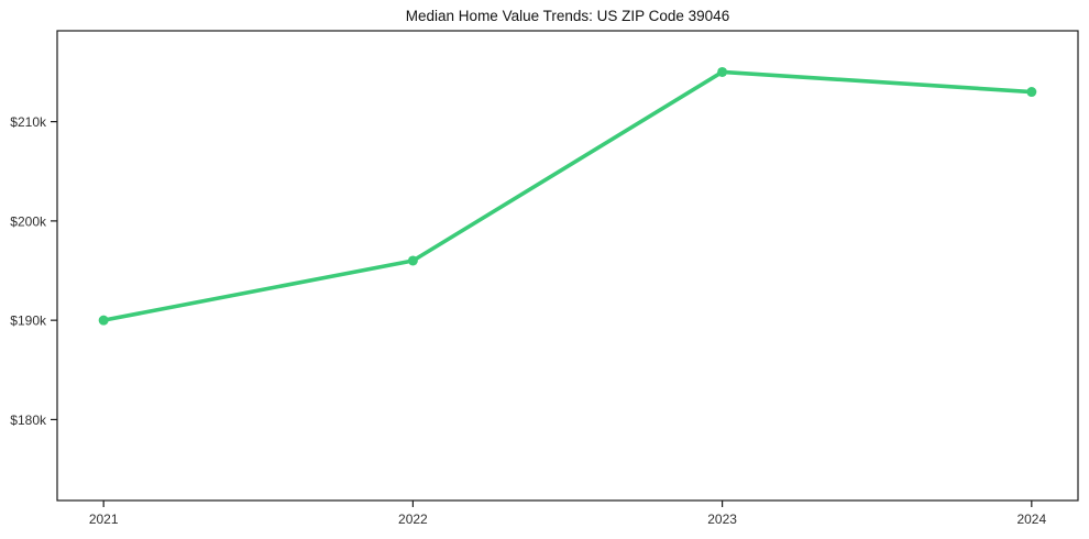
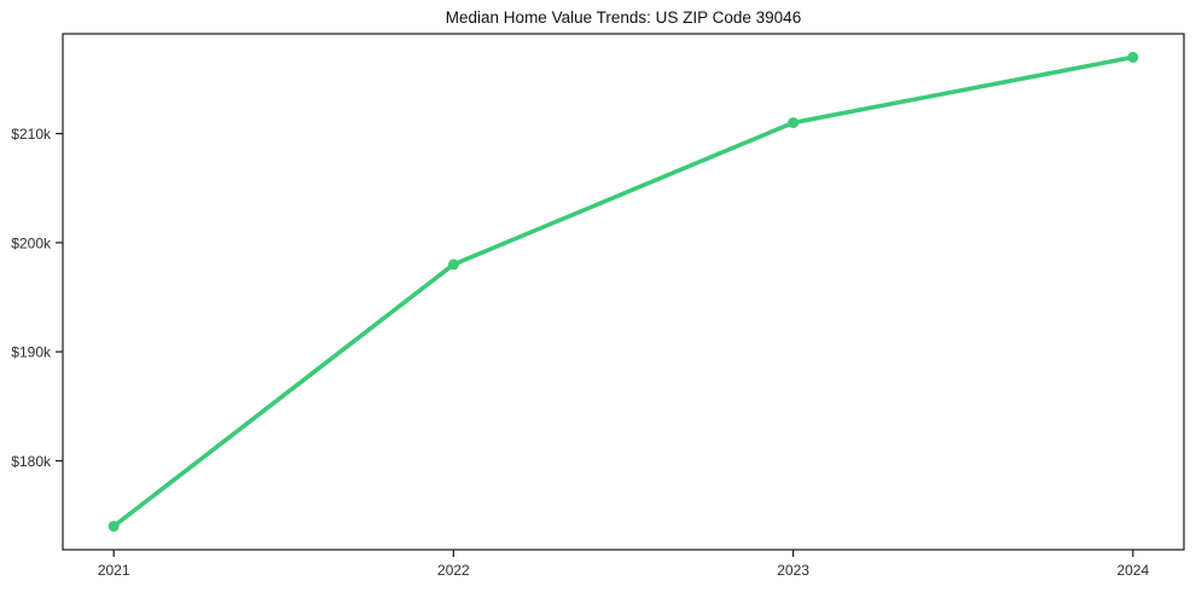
2021: $190k -> $174k
2022: $196k -> $198k
2023: $215k -> $211k
2024: $213k -> $217k
